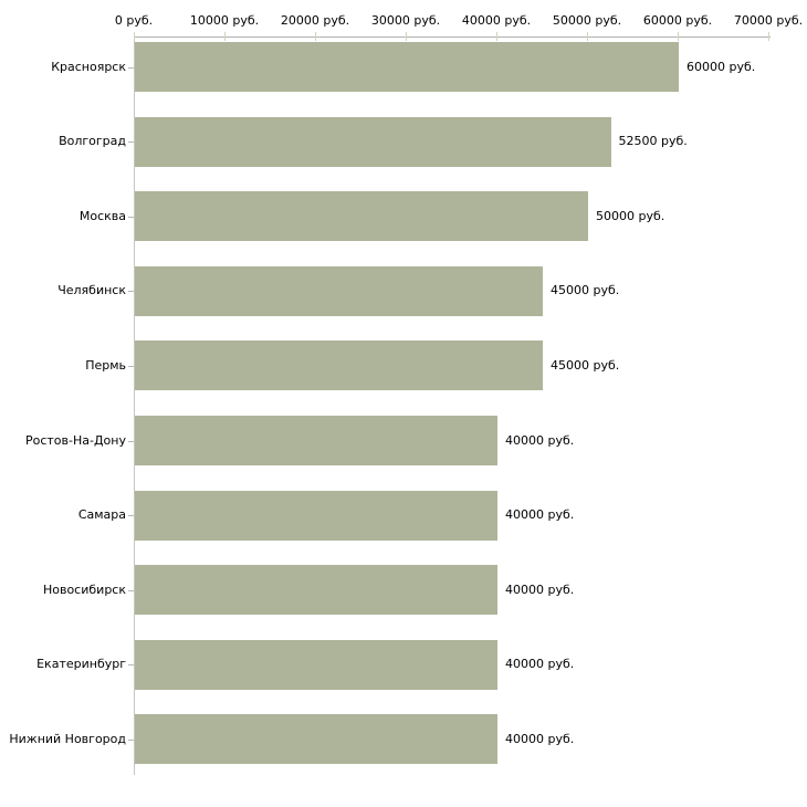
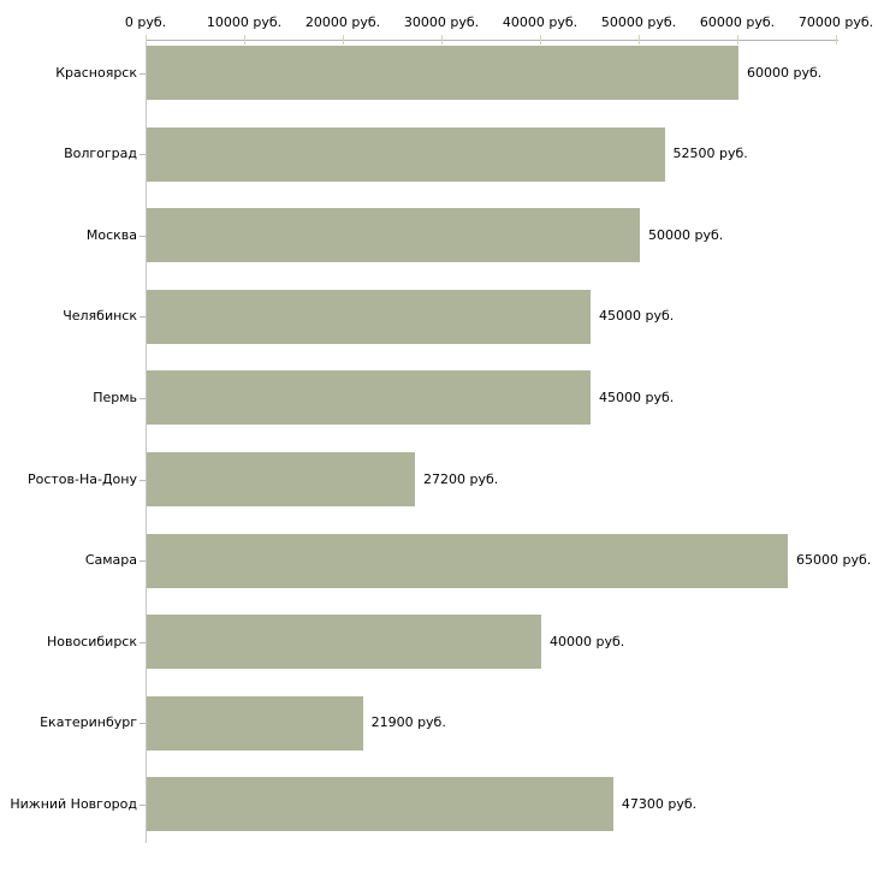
Ростов-На-Дону: 40000 -> 27200
Самара: 40000 -> 65000
Екатеринбург: 40000 -> 21900
Нижний Новгород: 40000 -> 47300
